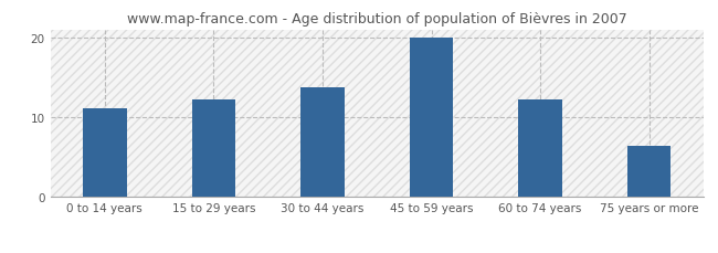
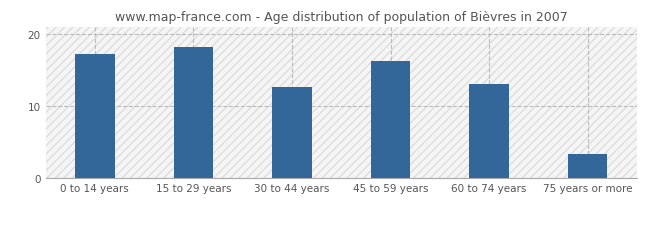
0 to 14 years: 11.1 -> 17.2
15 to 29 years: 12.2 -> 18.2
30 to 44 years: 13.8 -> 12.6
45 to 59 years: 20.0 -> 16.2
60 to 74 years: 12.2 -> 13.0
75 years or more: 6.4 -> 3.4
